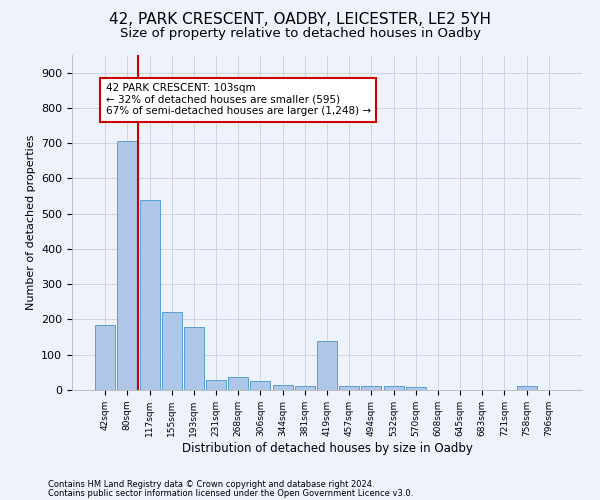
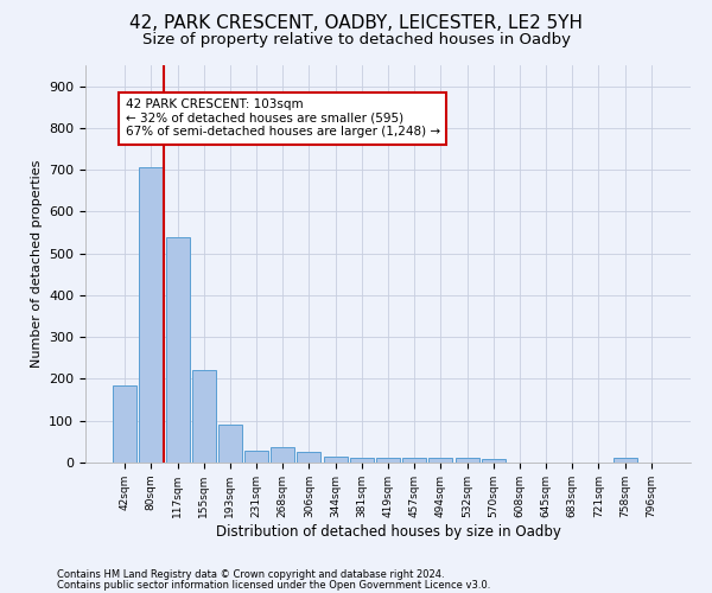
193sqm: 180 -> 90
419sqm: 140 -> 12
